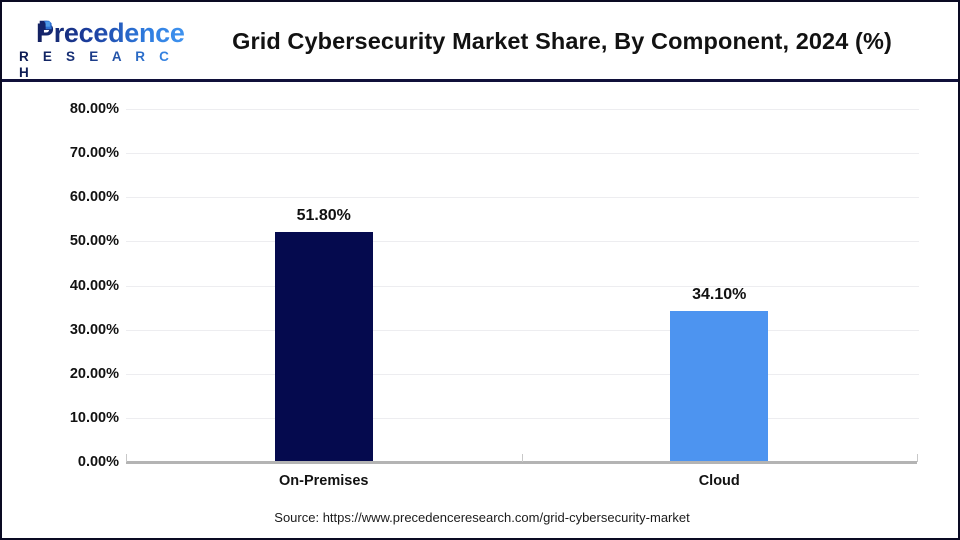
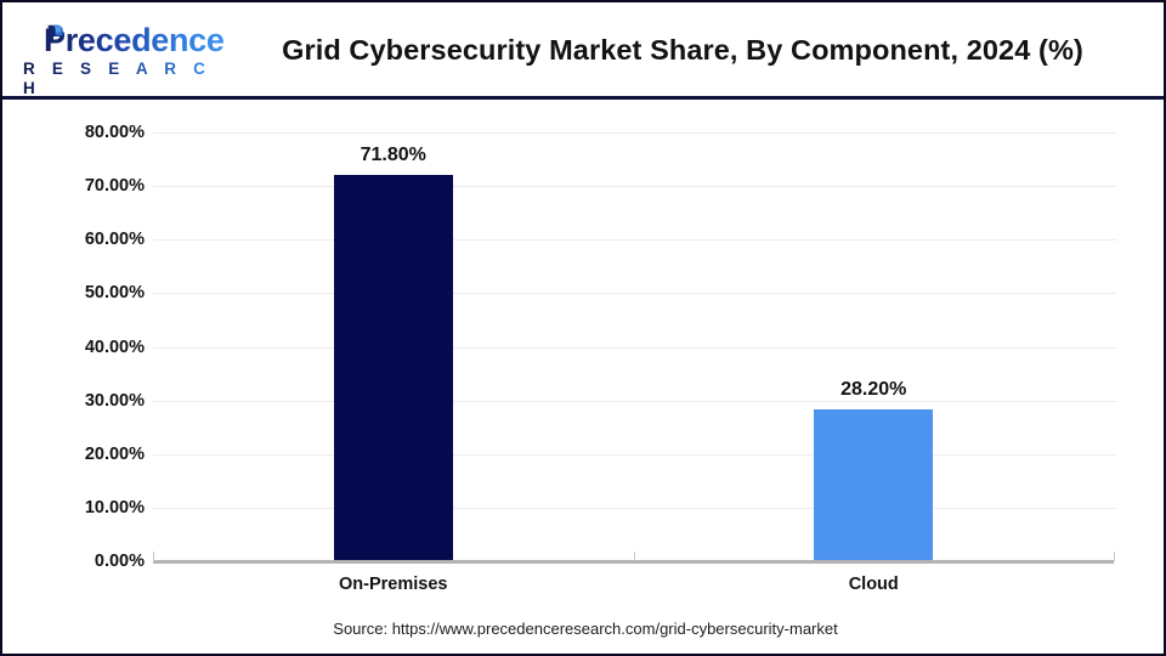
On-Premises: 51.80% -> 71.80%
Cloud: 34.10% -> 28.20%
